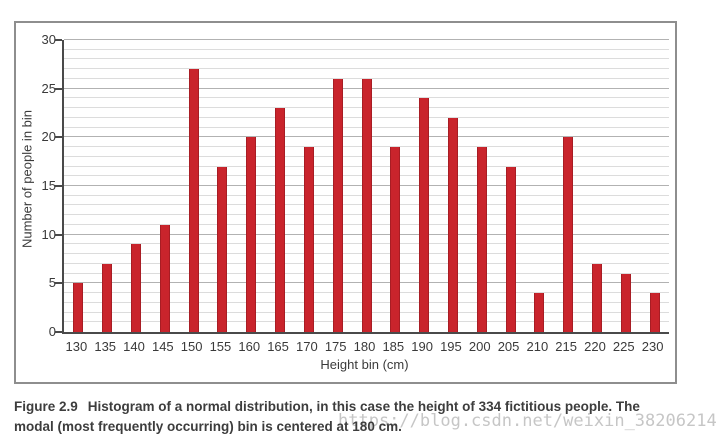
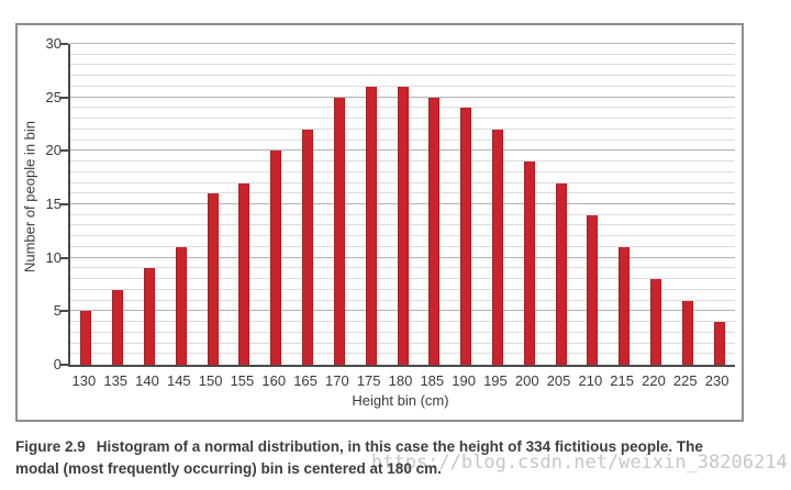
150: 27 -> 16
165: 23 -> 22
170: 19 -> 25
185: 19 -> 25
210: 4 -> 14
215: 20 -> 11
220: 7 -> 8
